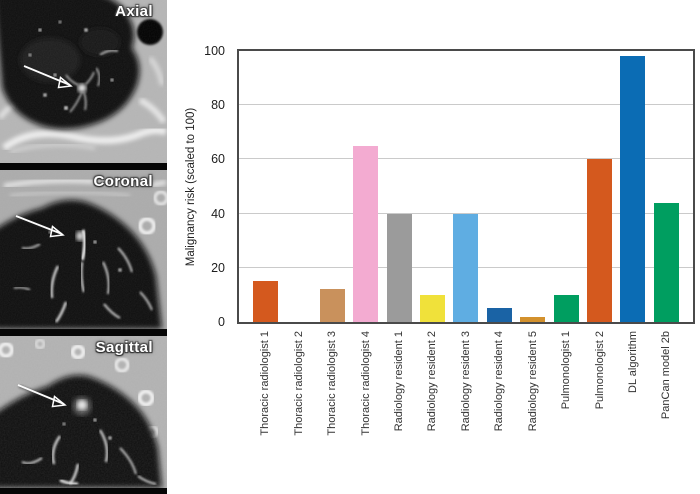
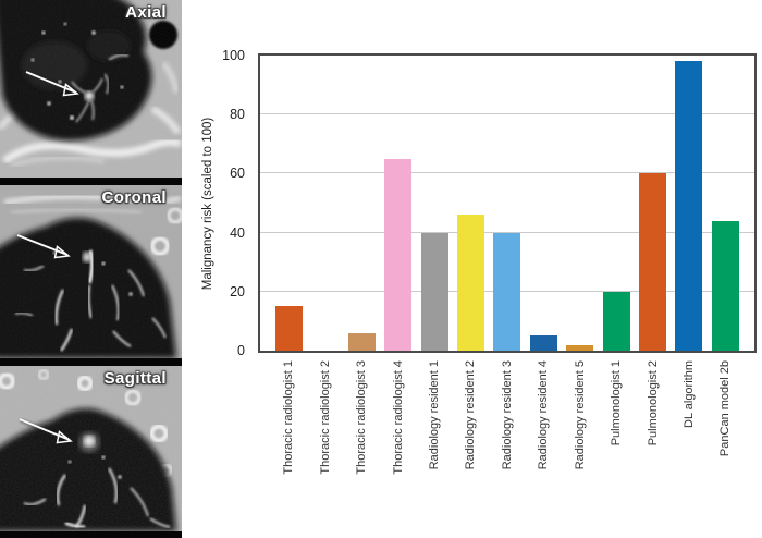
Thoracic radiologist 3: 12 -> 6
Radiology resident 2: 10 -> 46
Pulmonologist 1: 10 -> 20
